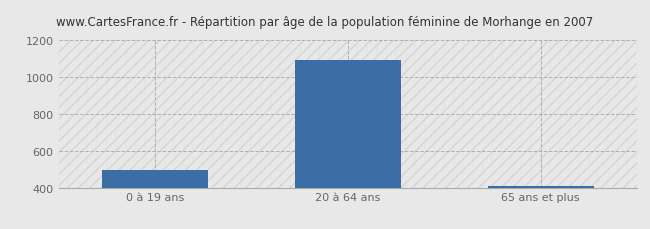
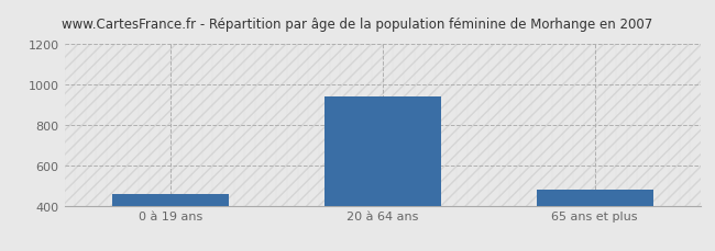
0 à 19 ans: 500 -> 460
20 à 64 ans: 1090 -> 940
65 ans et plus: 410 -> 480
